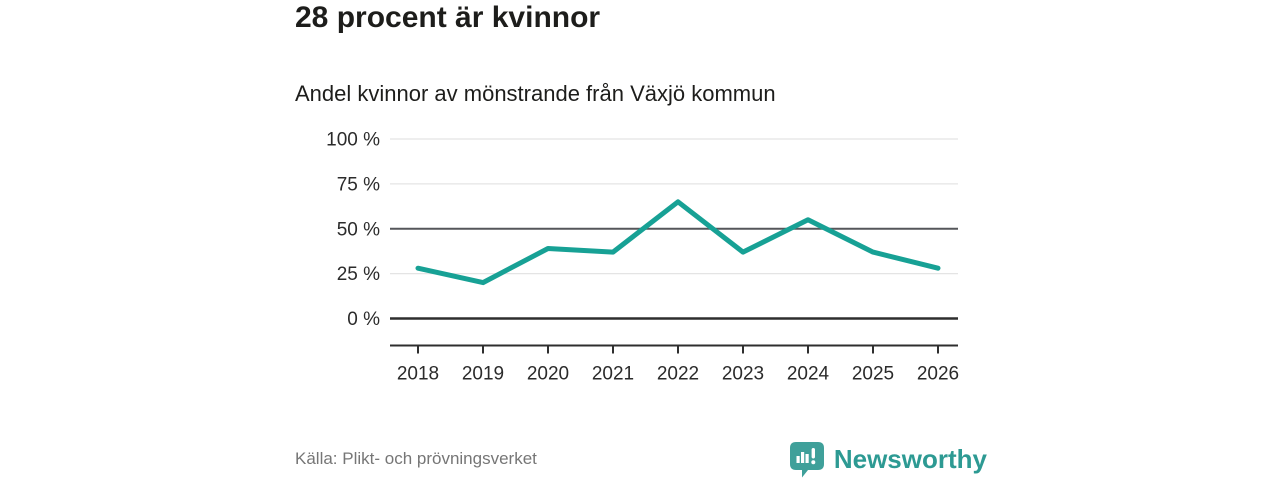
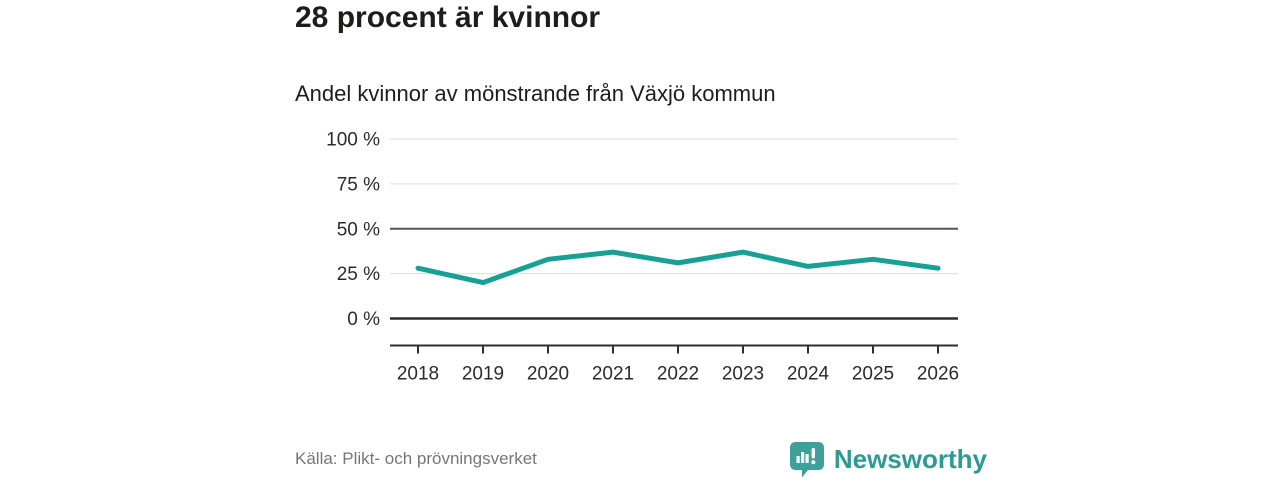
2020: 39% -> 33%
2022: 65% -> 31%
2024: 55% -> 29%
2025: 37% -> 33%
